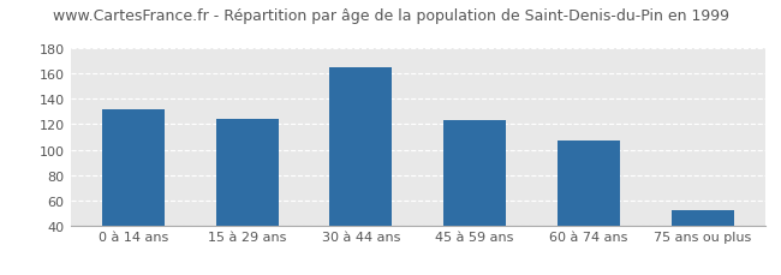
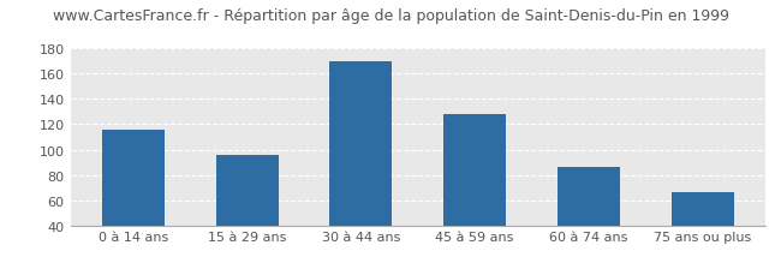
0 à 14 ans: 132 -> 116
15 à 29 ans: 124 -> 96
30 à 44 ans: 165 -> 170
45 à 59 ans: 123 -> 128
60 à 74 ans: 107 -> 86
75 ans ou plus: 52 -> 66
